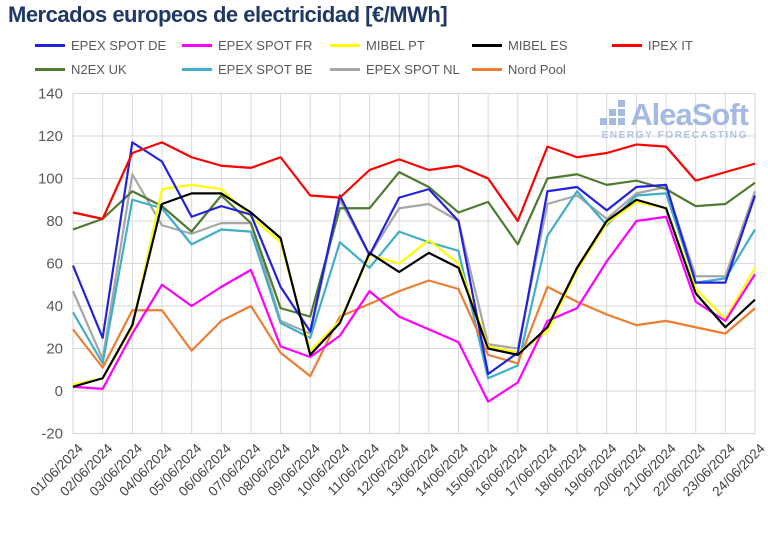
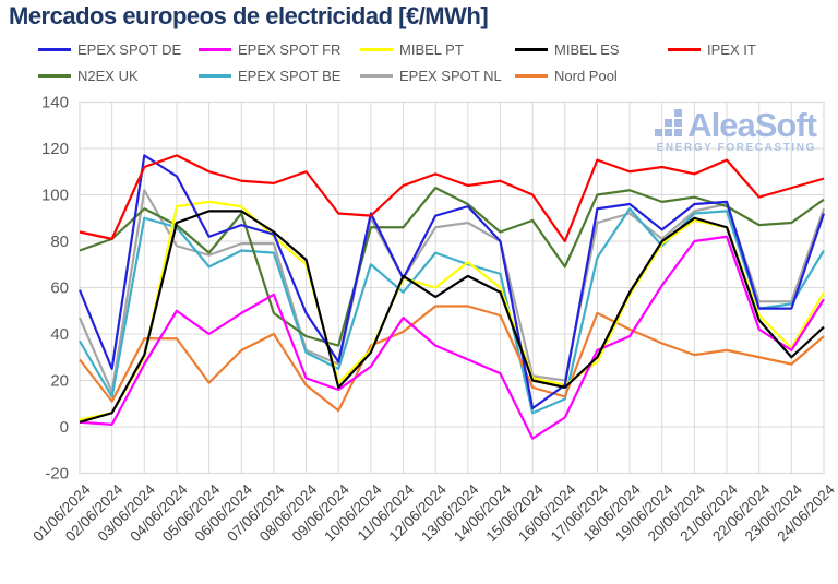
N2EX UK/07/06/2024: 79 -> 49
Nord Pool/12/06/2024: 47 -> 52
IPEX IT/20/06/2024: 116 -> 109
